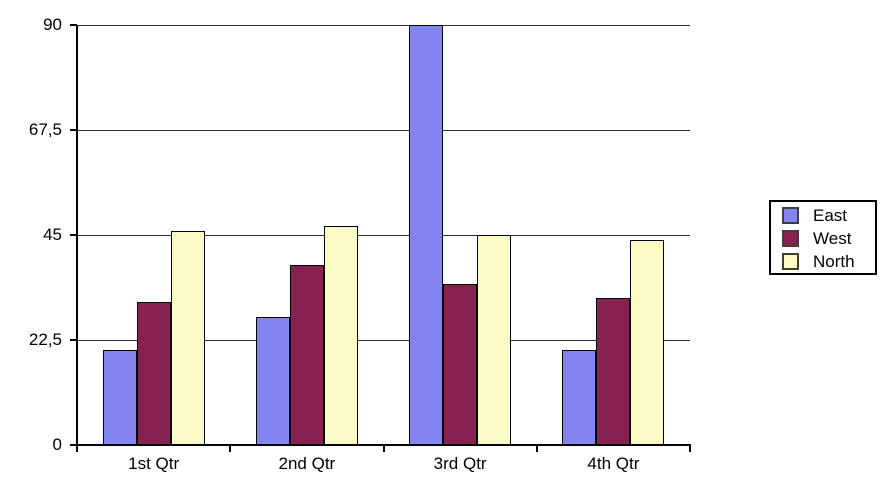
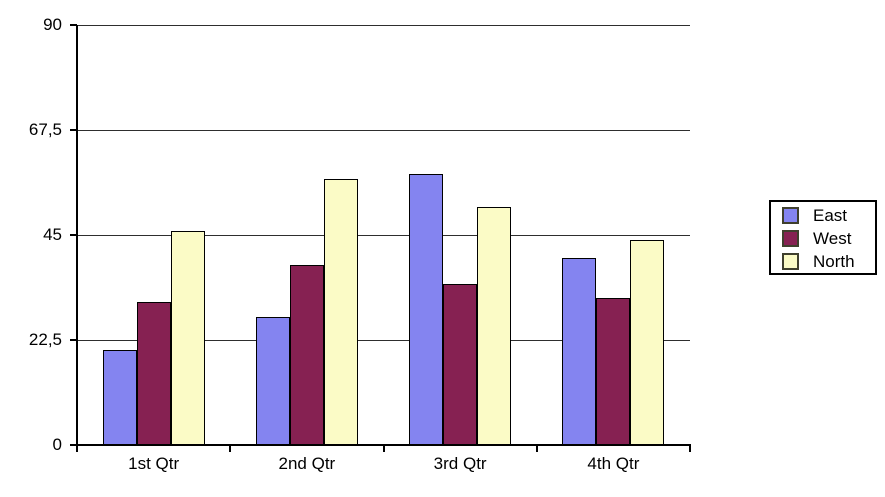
North/2nd Qtr: 47 -> 57
East/3rd Qtr: 90 -> 58
North/3rd Qtr: 45 -> 51
East/4th Qtr: 20 -> 40
